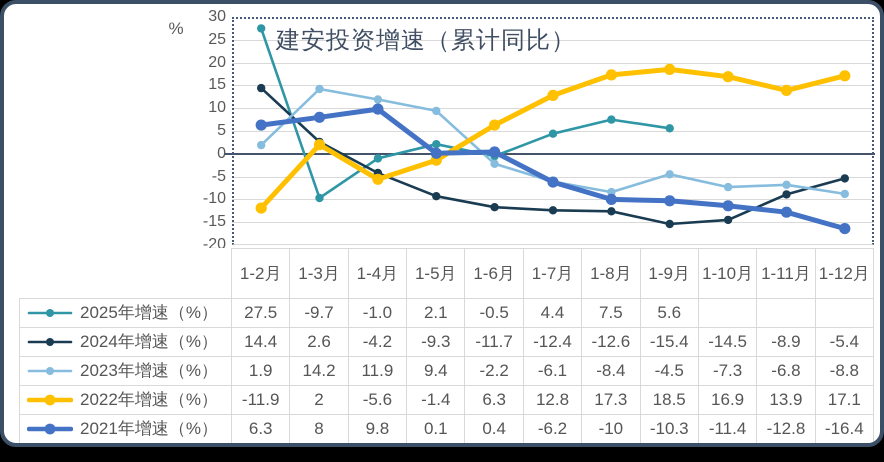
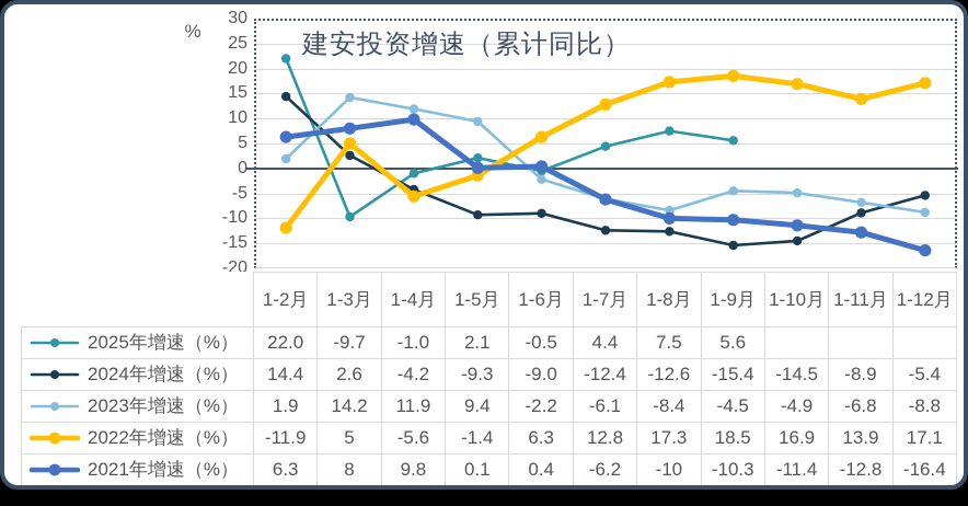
2025年增速（%）/1-2月: 27.5 -> 22.0
2022年增速（%）/1-3月: 2 -> 5
2024年增速（%）/1-6月: -11.7 -> -9.0
2023年增速（%）/1-10月: -7.3 -> -4.9
